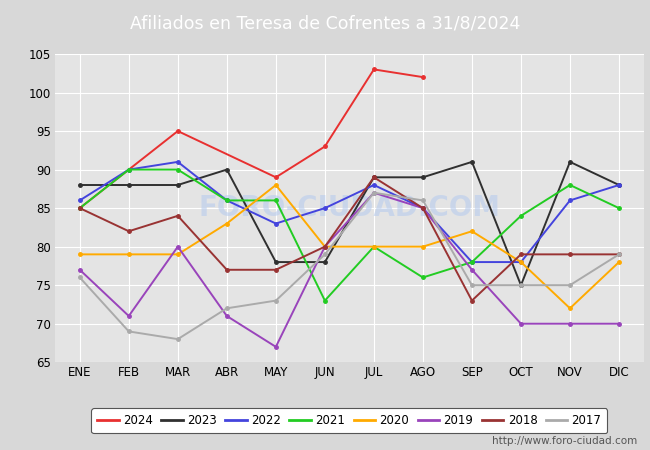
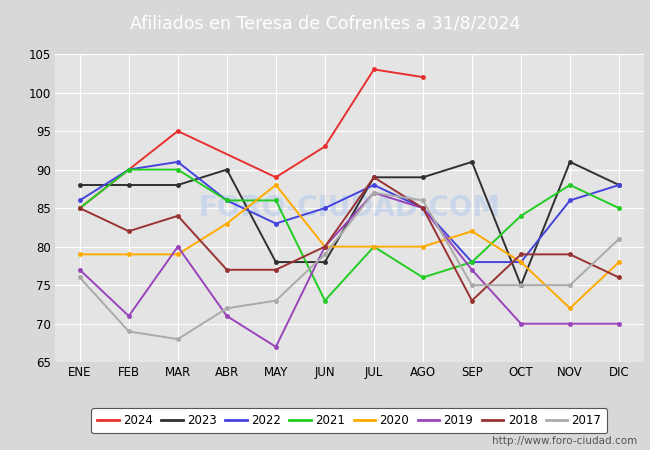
2018/DIC: 79 -> 76
2017/DIC: 79 -> 81
